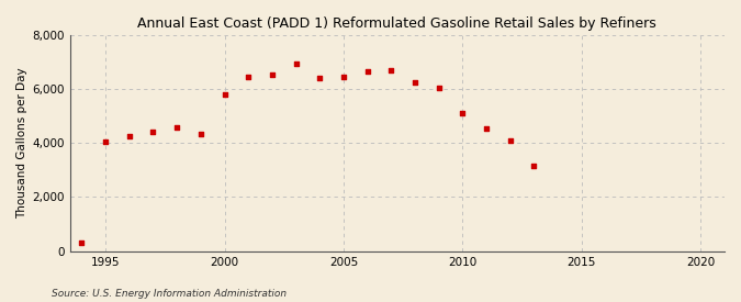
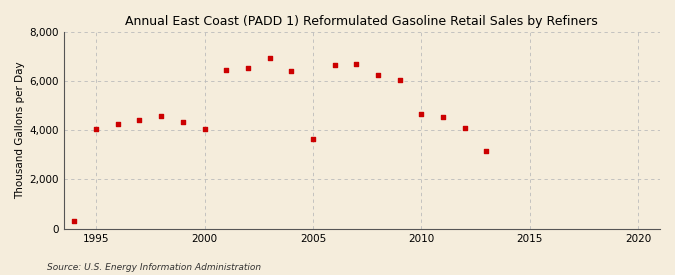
2000: 5,800 -> 4,050
2005: 6,450 -> 3,650
2010: 5,100 -> 4,650
